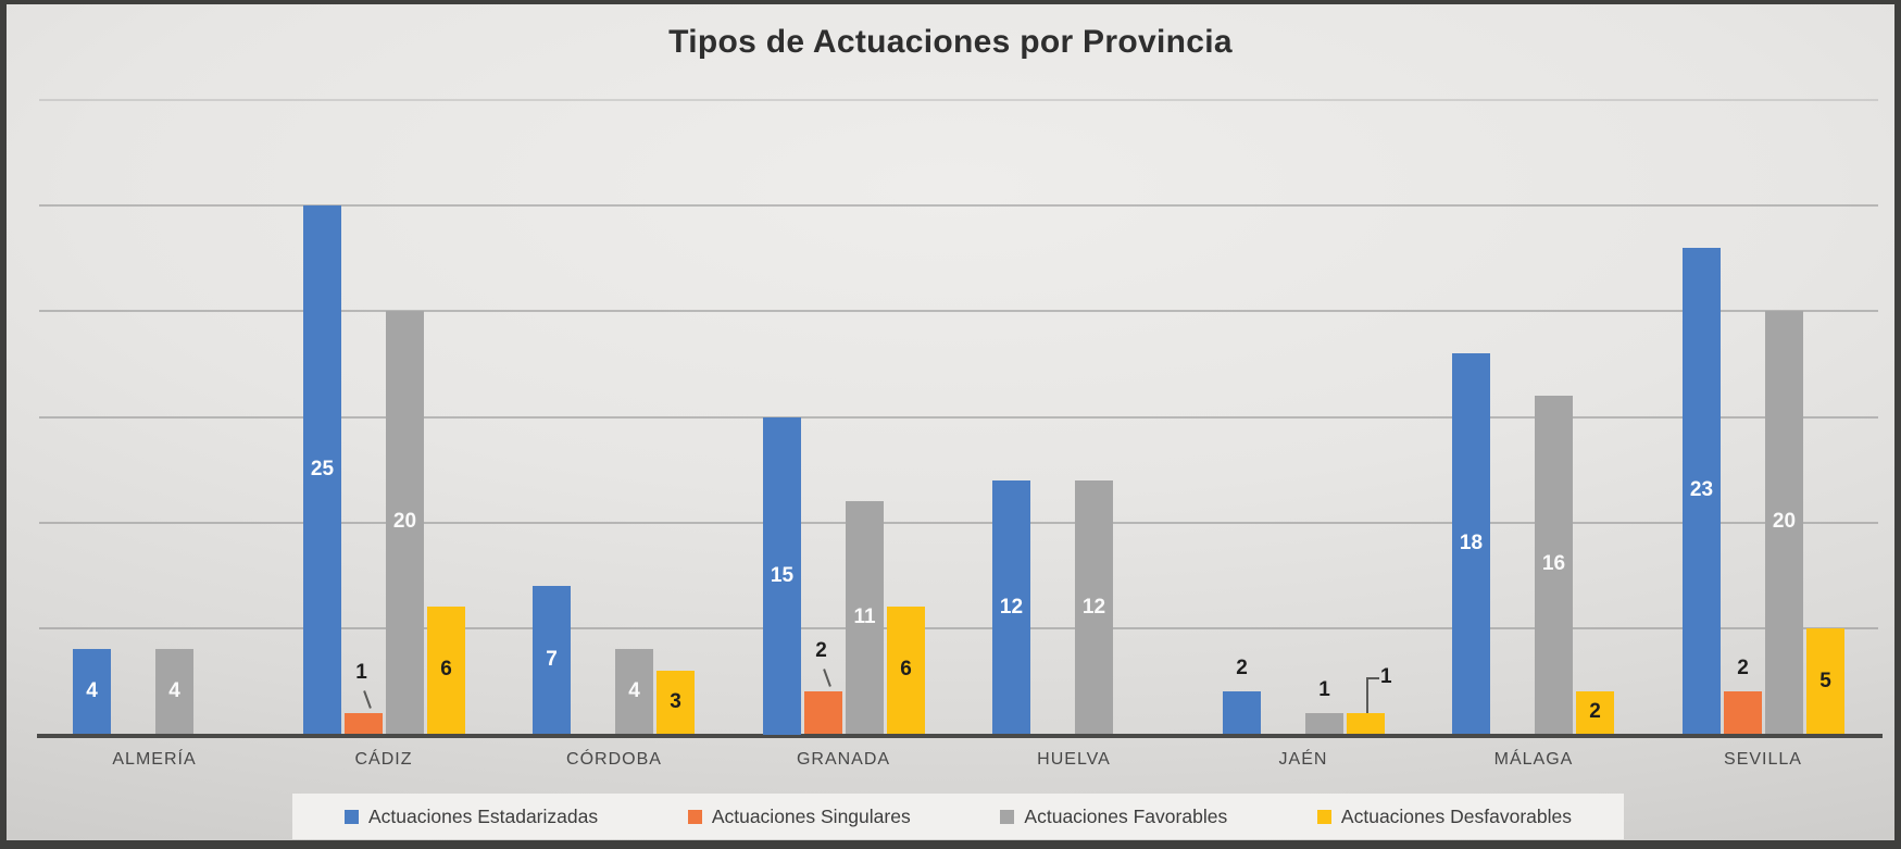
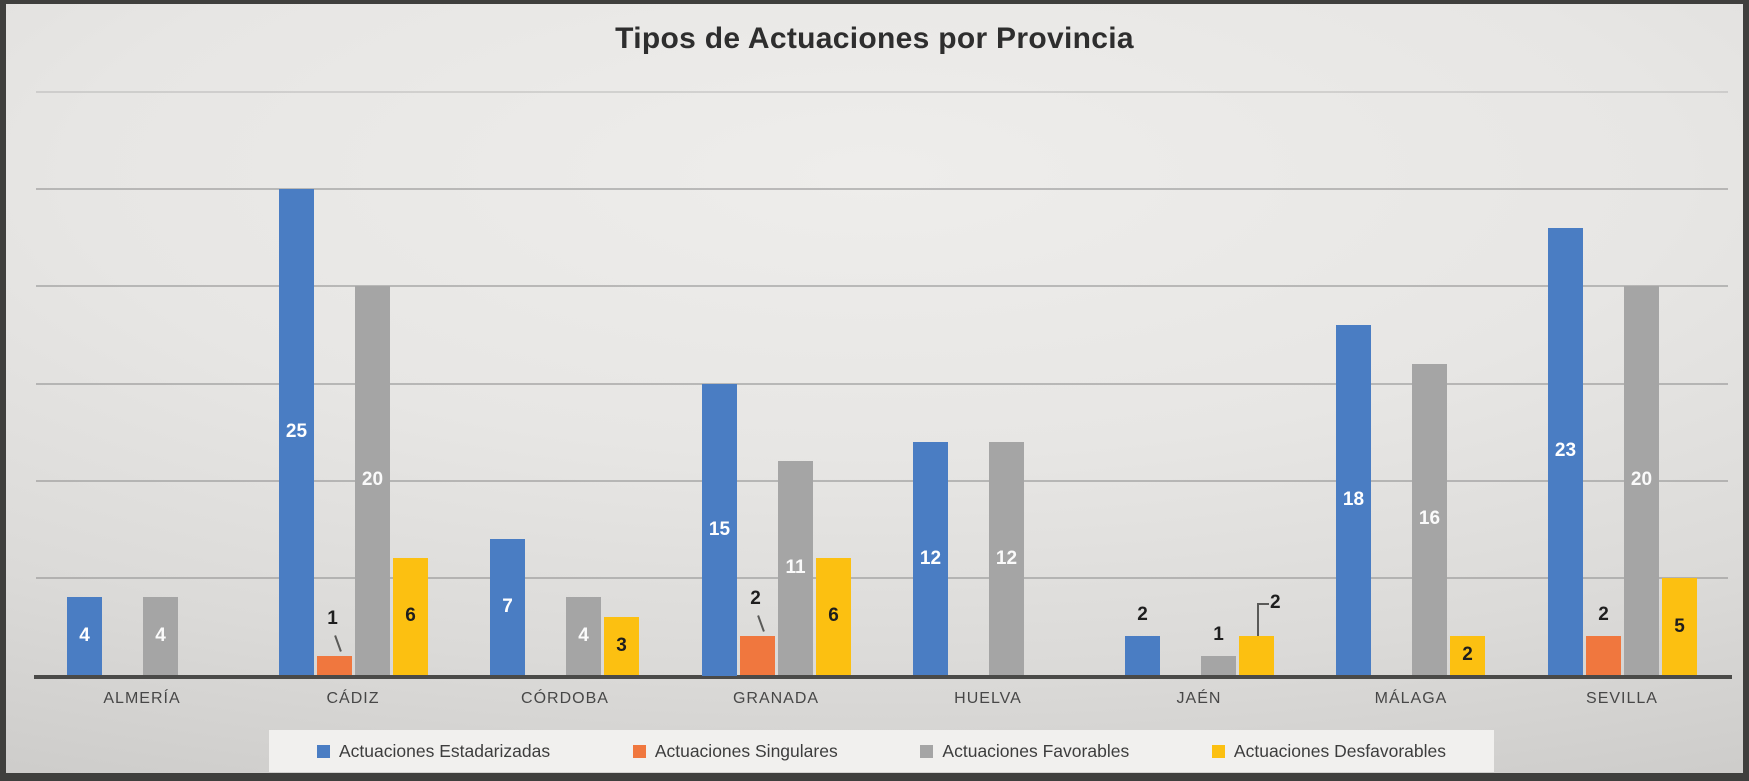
Actuaciones Desfavorables/JAÉN: 1 -> 2
